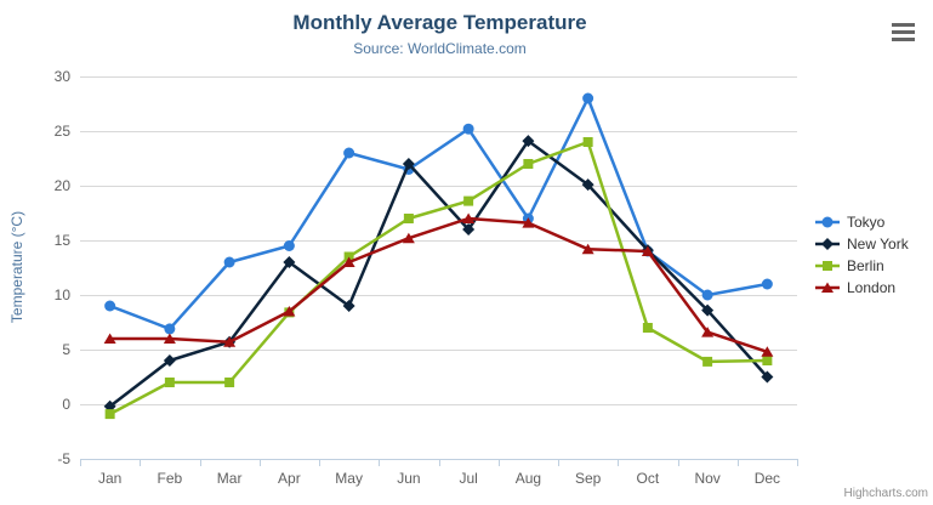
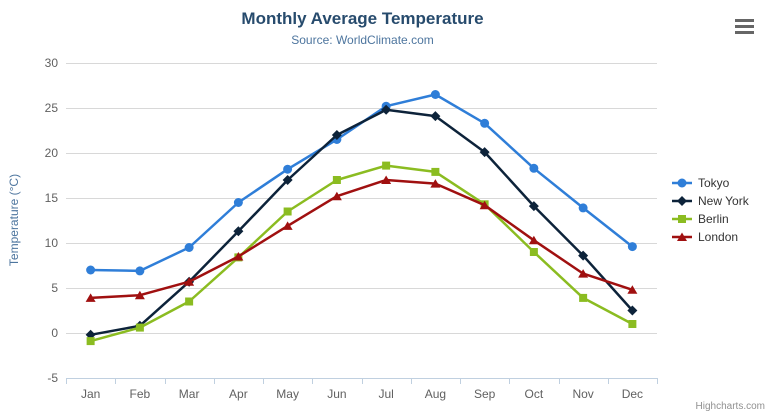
Tokyo/Jan: 9 -> 7
London/Jan: 6 -> 4
New York/Feb: 4 -> 1
Berlin/Feb: 2 -> 1
London/Feb: 6 -> 4
Tokyo/Mar: 13 -> 10
Berlin/Mar: 2 -> 4
New York/Apr: 13 -> 11
Tokyo/May: 23 -> 18
New York/May: 9 -> 17
London/May: 13 -> 12
New York/Jul: 16 -> 25
Tokyo/Aug: 17 -> 26
Berlin/Aug: 22 -> 18
Tokyo/Sep: 28 -> 23
Berlin/Sep: 24 -> 14
Tokyo/Oct: 14 -> 18
Berlin/Oct: 7 -> 9
London/Oct: 14 -> 10
Tokyo/Nov: 10 -> 14
Tokyo/Dec: 11 -> 10
Berlin/Dec: 4 -> 1
